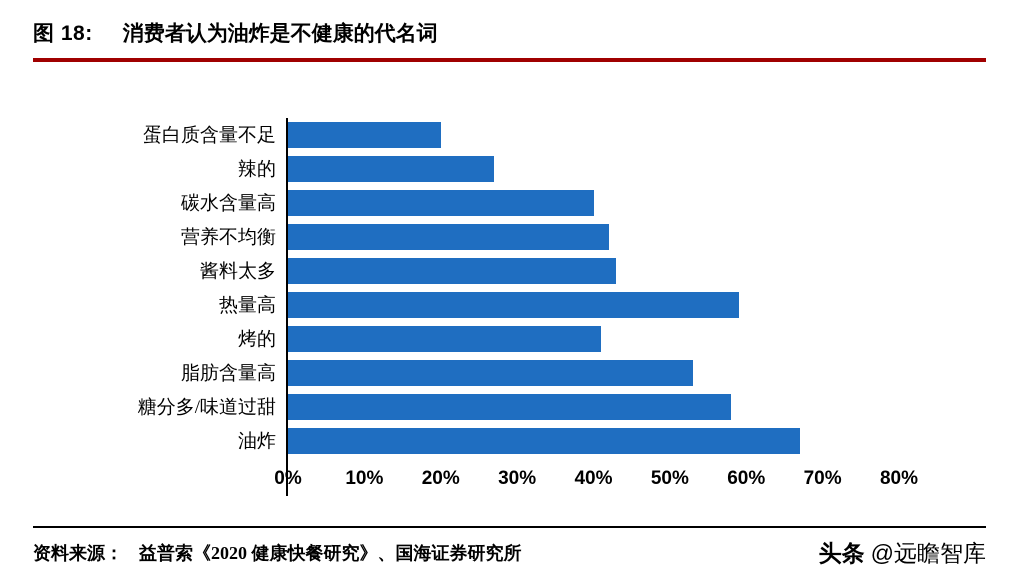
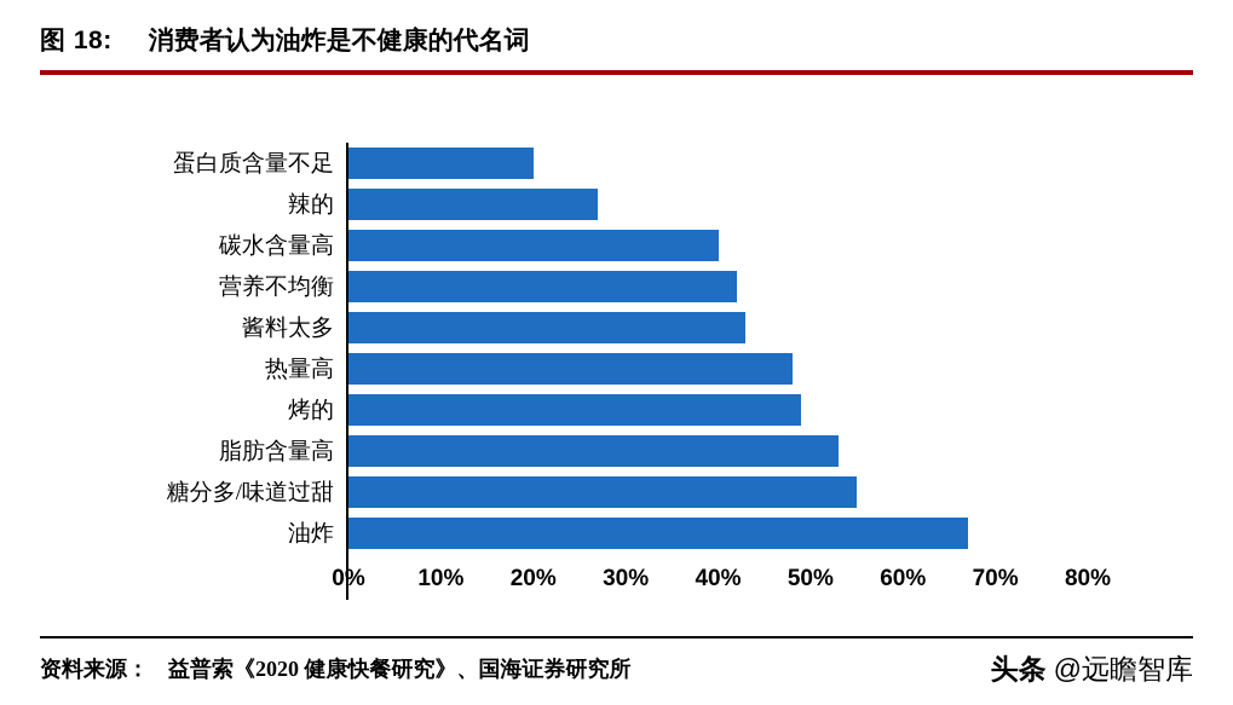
热量高: 59% -> 48%
烤的: 41% -> 49%
糖分多/味道过甜: 58% -> 55%
